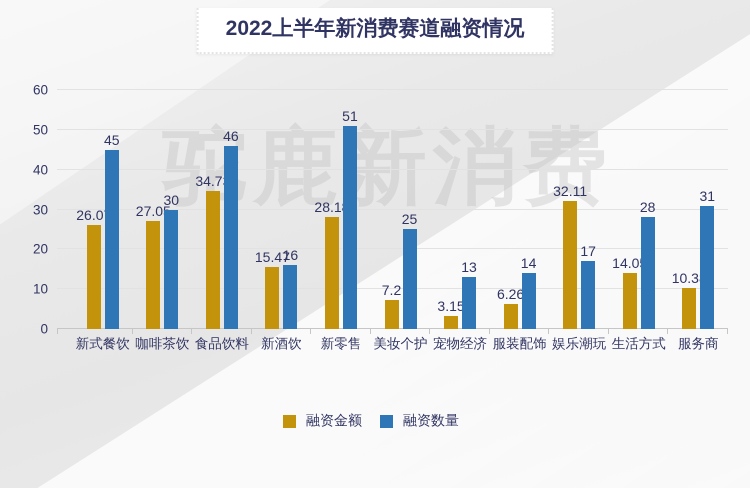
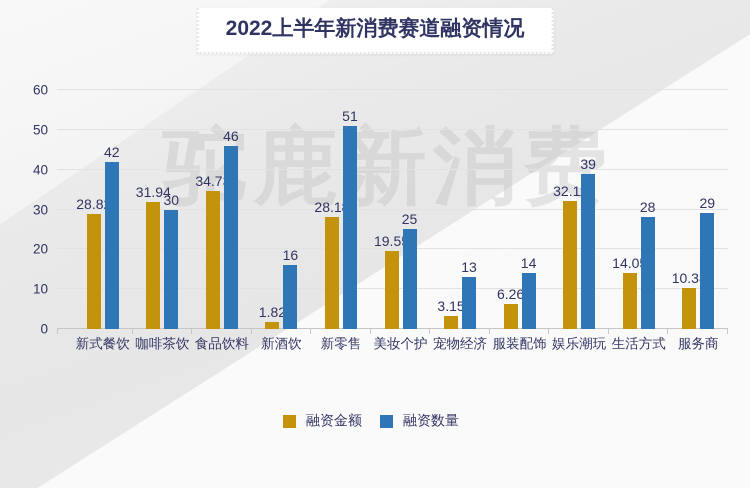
融资金额/新式餐饮: 26.07 -> 28.82
融资数量/新式餐饮: 45 -> 42
融资金额/咖啡茶饮: 27.05 -> 31.94
融资金额/新酒饮: 15.47 -> 1.82
融资金额/美妆个护: 7.2 -> 19.55
融资数量/娱乐潮玩: 17 -> 39
融资数量/服务商: 31 -> 29
